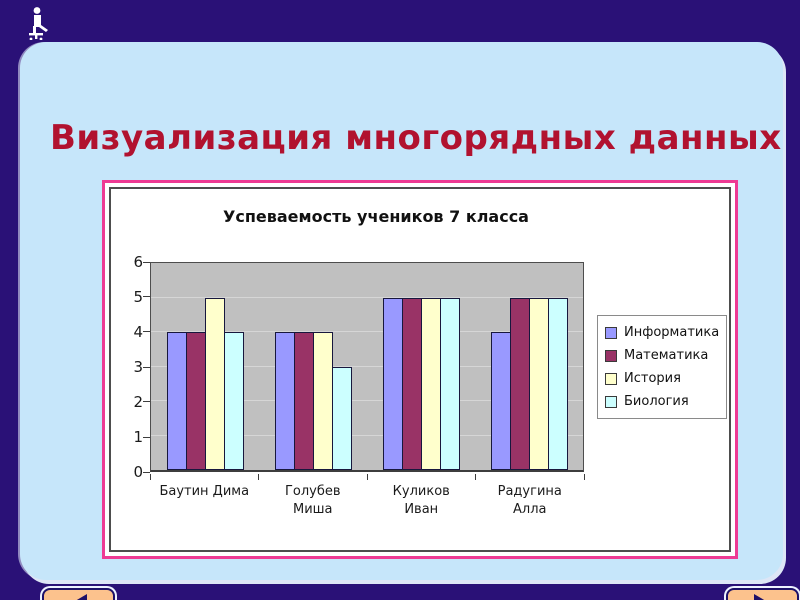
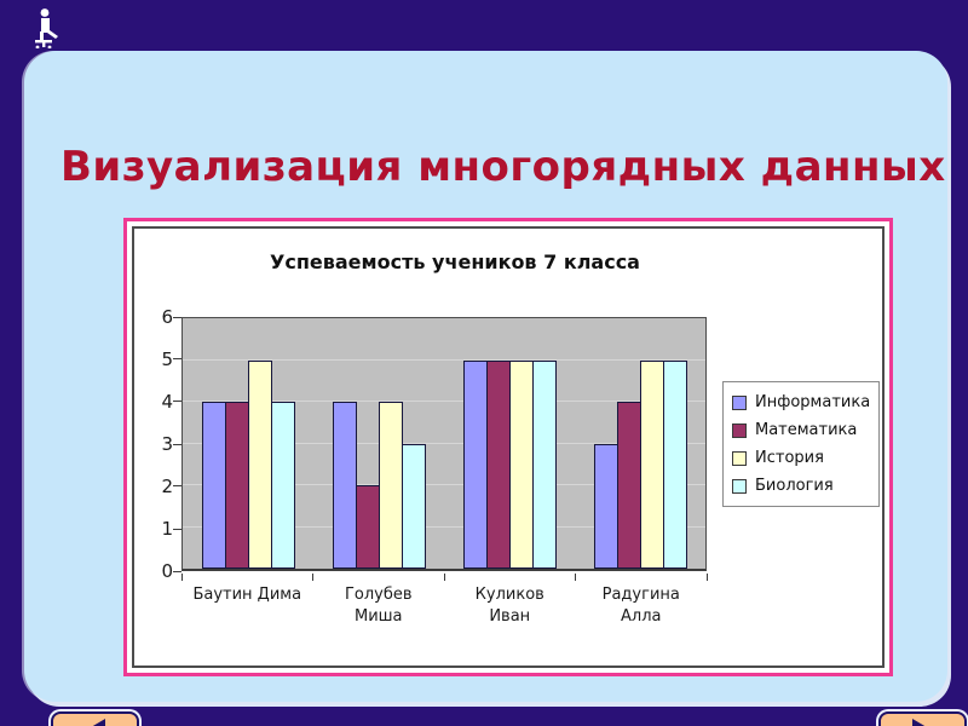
Математика/Голубев Миша: 4 -> 2
Информатика/Радугина Алла: 4 -> 3
Математика/Радугина Алла: 5 -> 4
